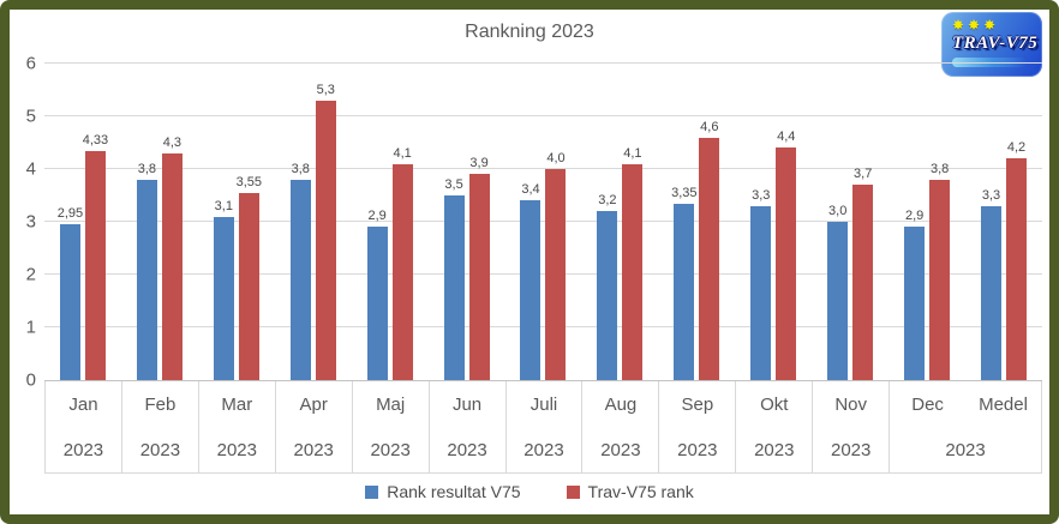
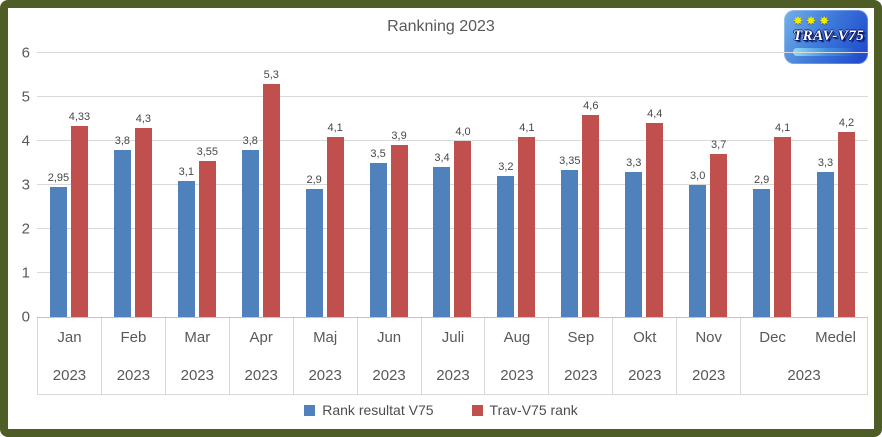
Trav-V75 rank/Dec: 3,8 -> 4,1
